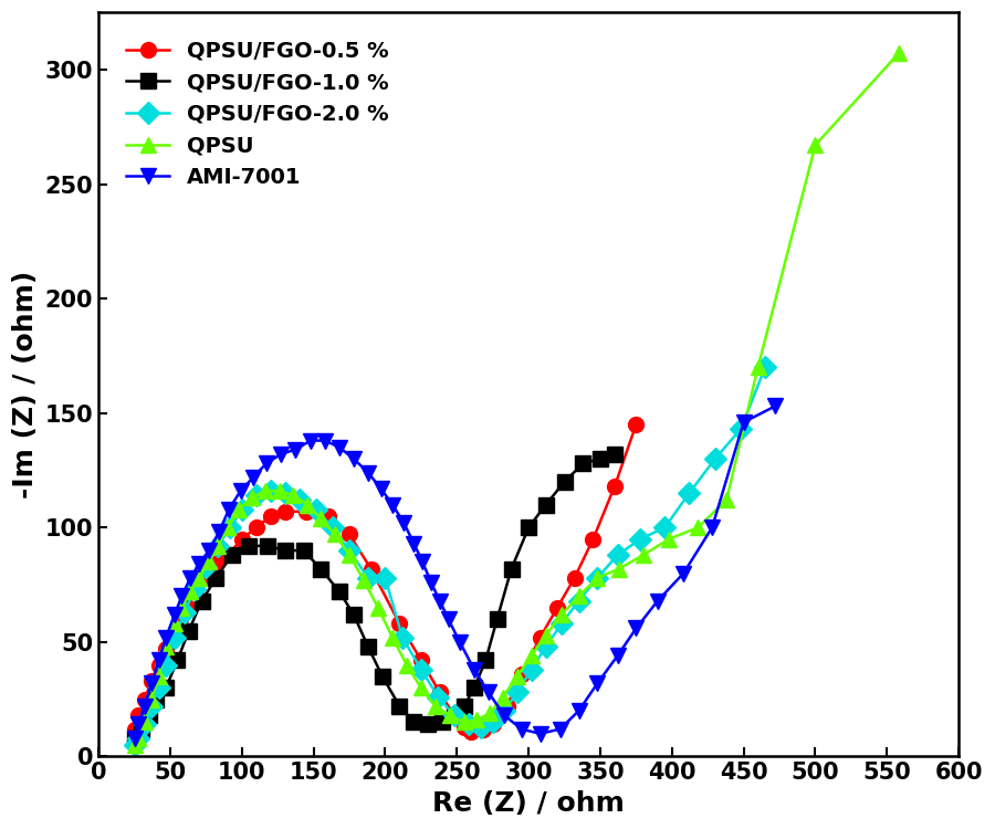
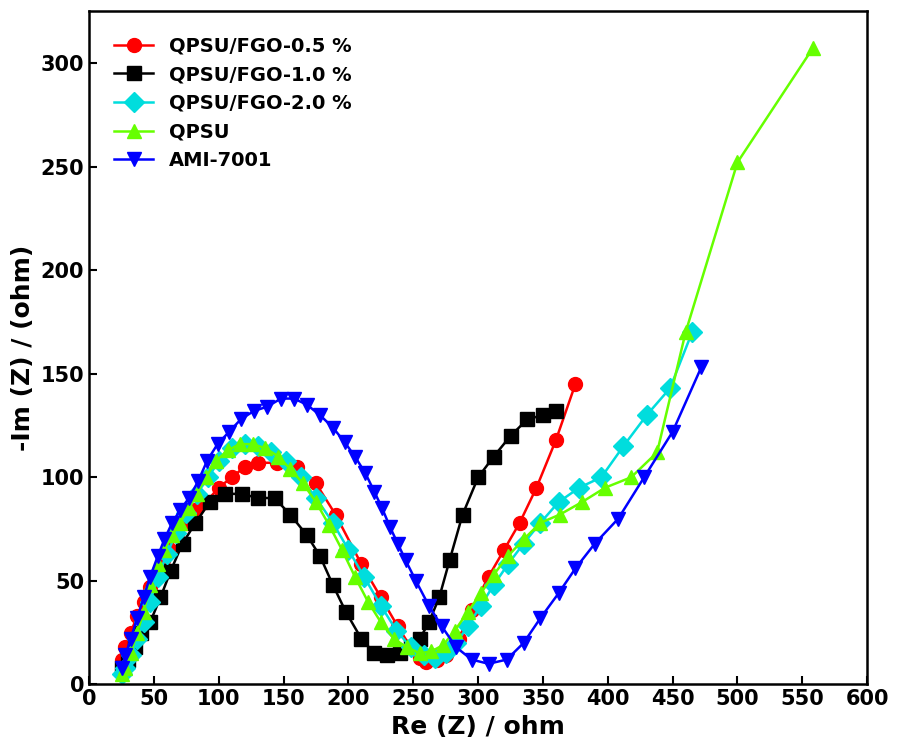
QPSU/FGO-2.0 %/200: 78 -> 65
AMI-7001/450: 146 -> 122
QPSU/500: 267 -> 252
